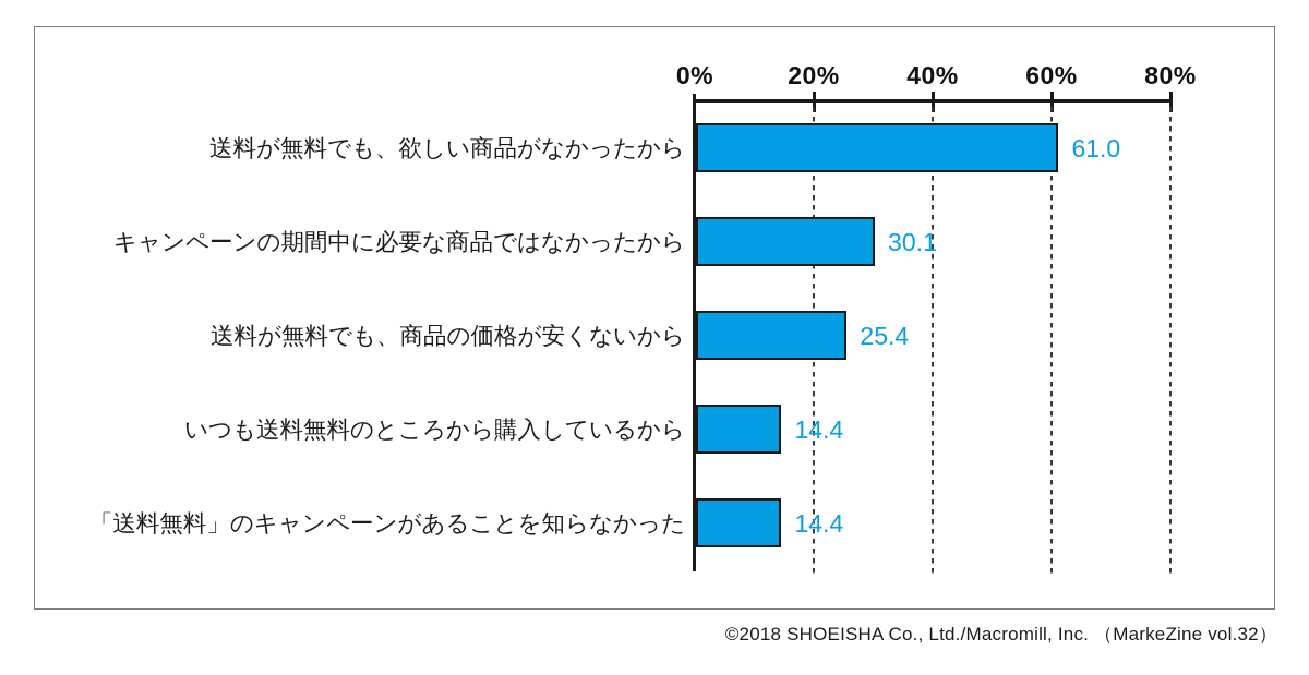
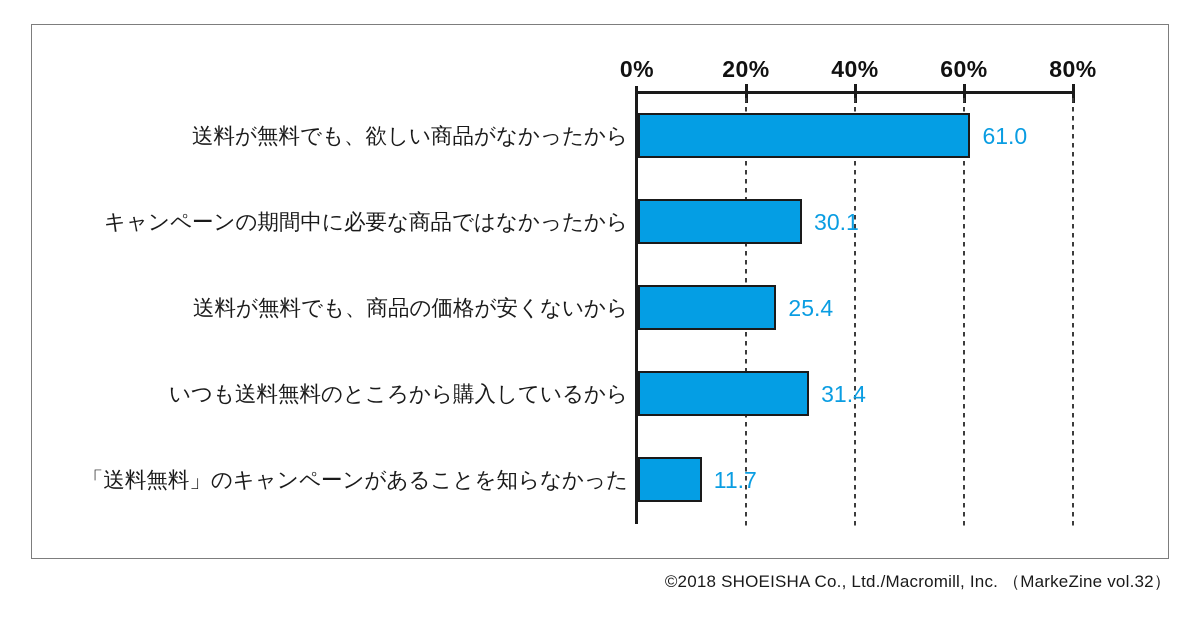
いつも送料無料のところから購入しているから: 14.4 -> 31.4
「送料無料」のキャンペーンがあることを知らなかった: 14.4 -> 11.7
